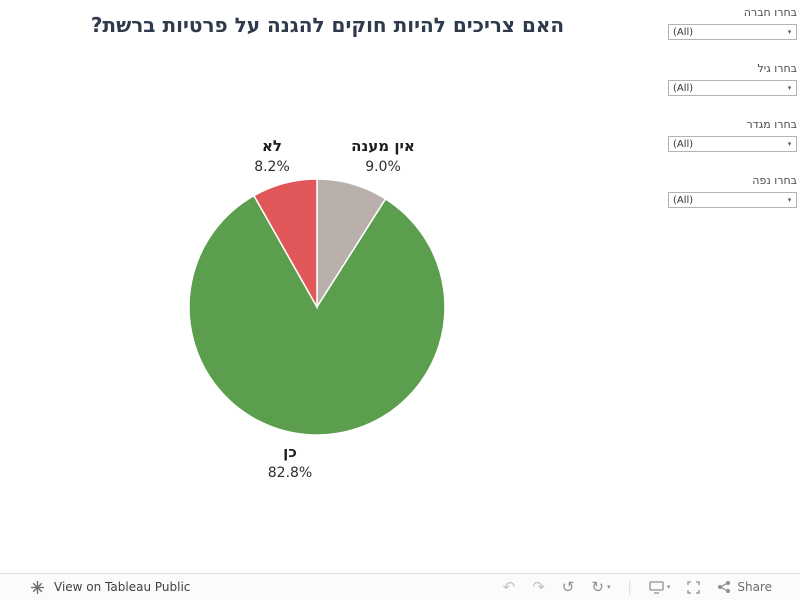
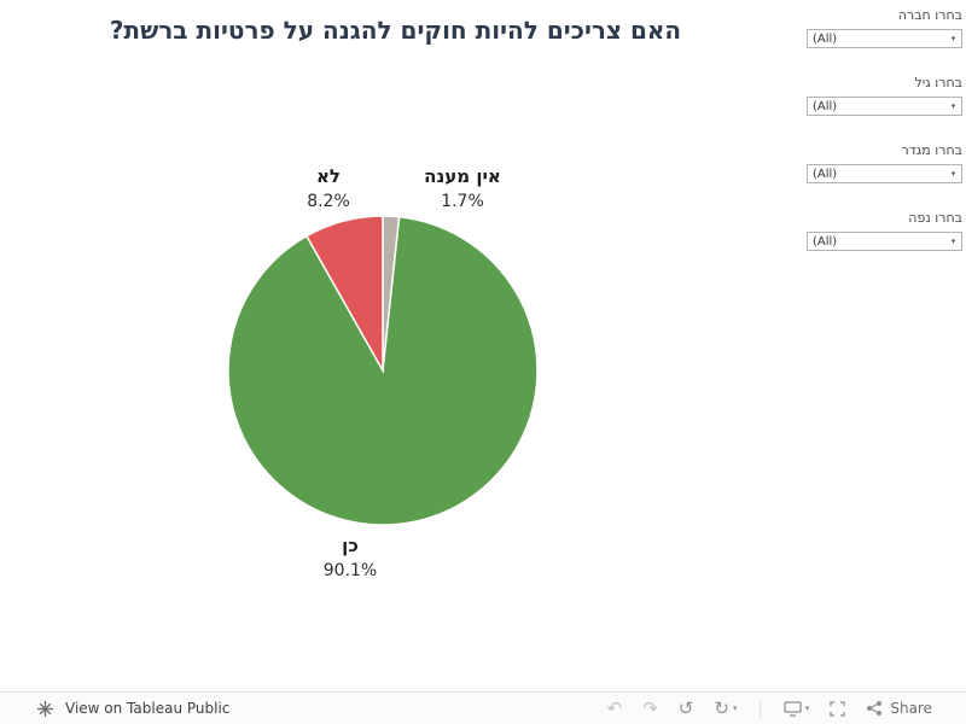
אין מענה: 9.0% -> 1.7%
כן: 82.8% -> 90.1%
